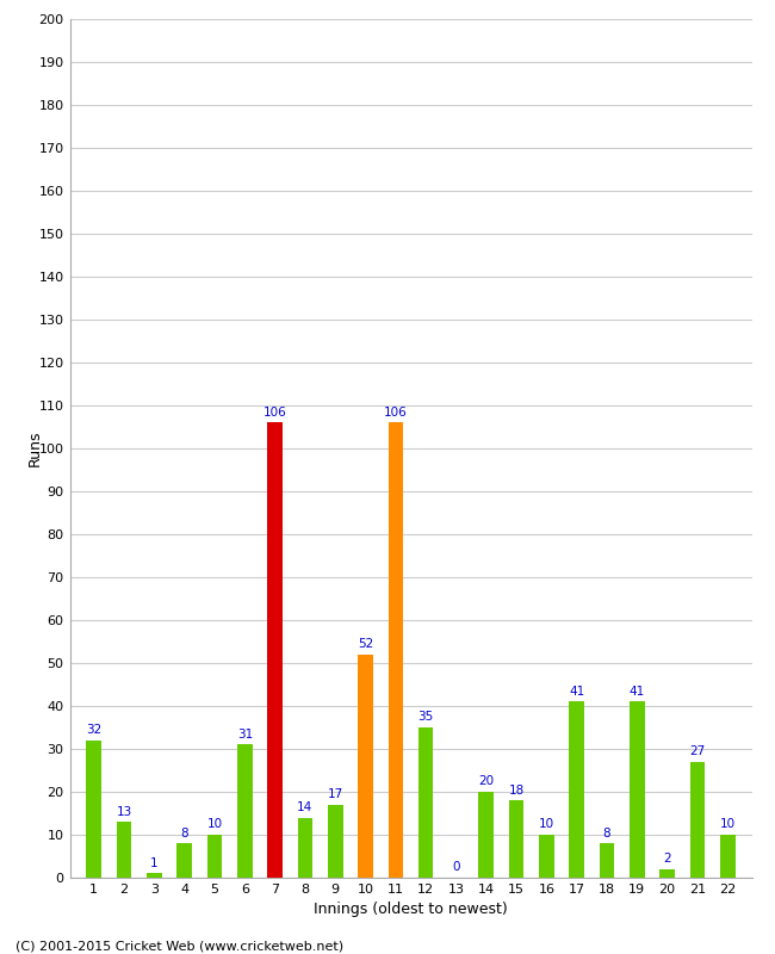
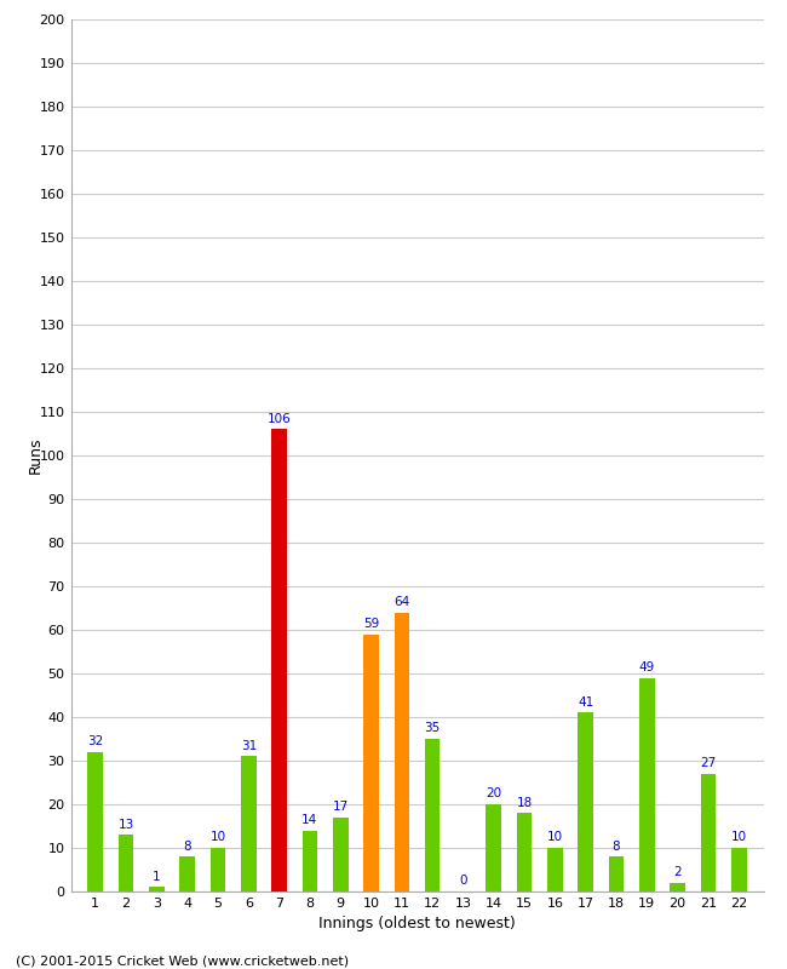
10: 52 -> 59
11: 106 -> 64
19: 41 -> 49
